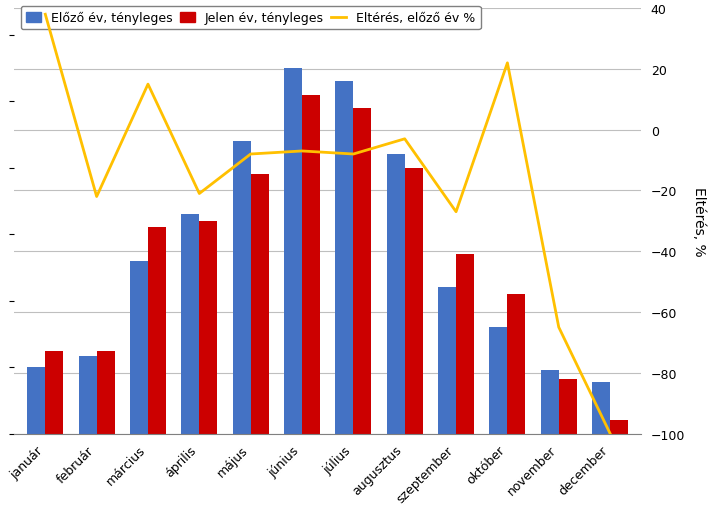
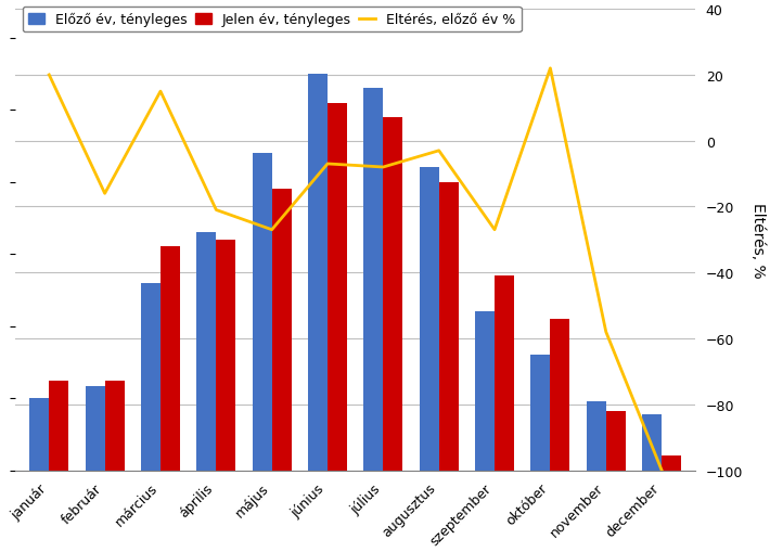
Eltérés, előző év %/január: 38 -> 20
Eltérés, előző év %/február: -22 -> -16
Eltérés, előző év %/május: -8 -> -27
Eltérés, előző év %/november: -65 -> -58
